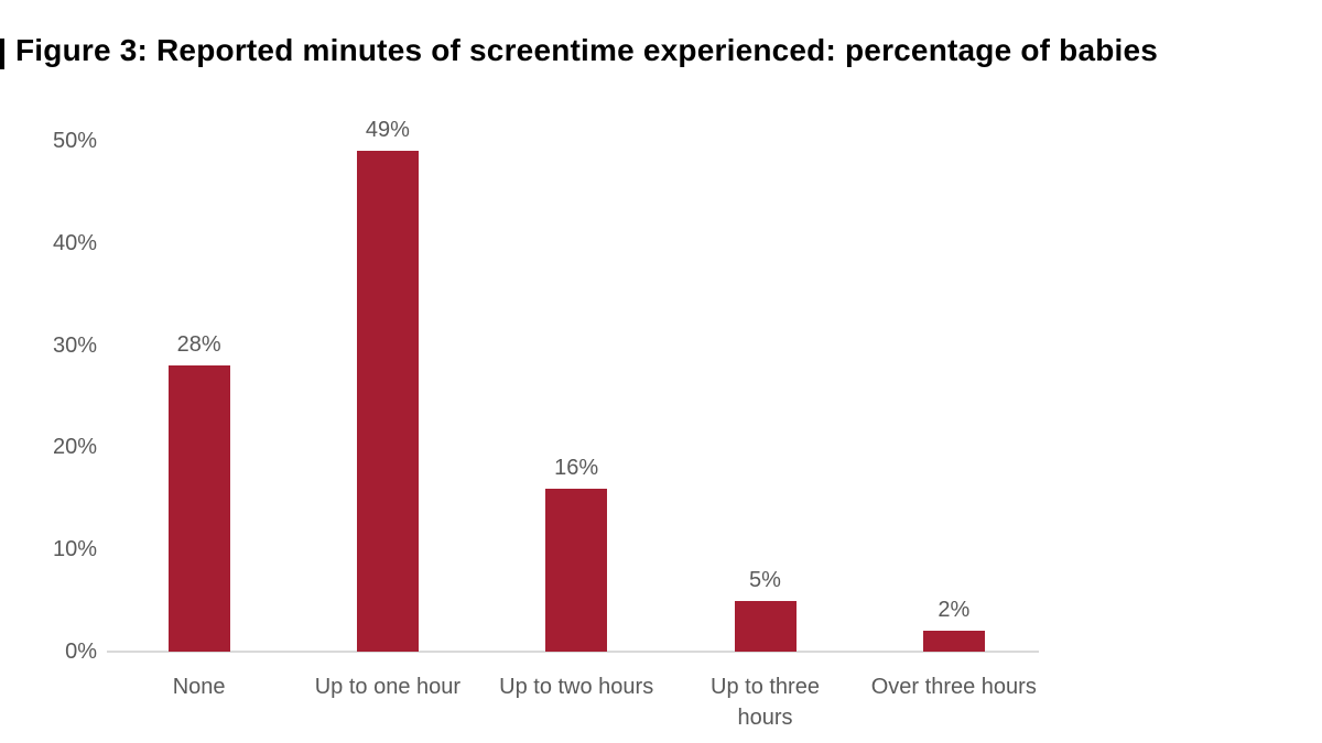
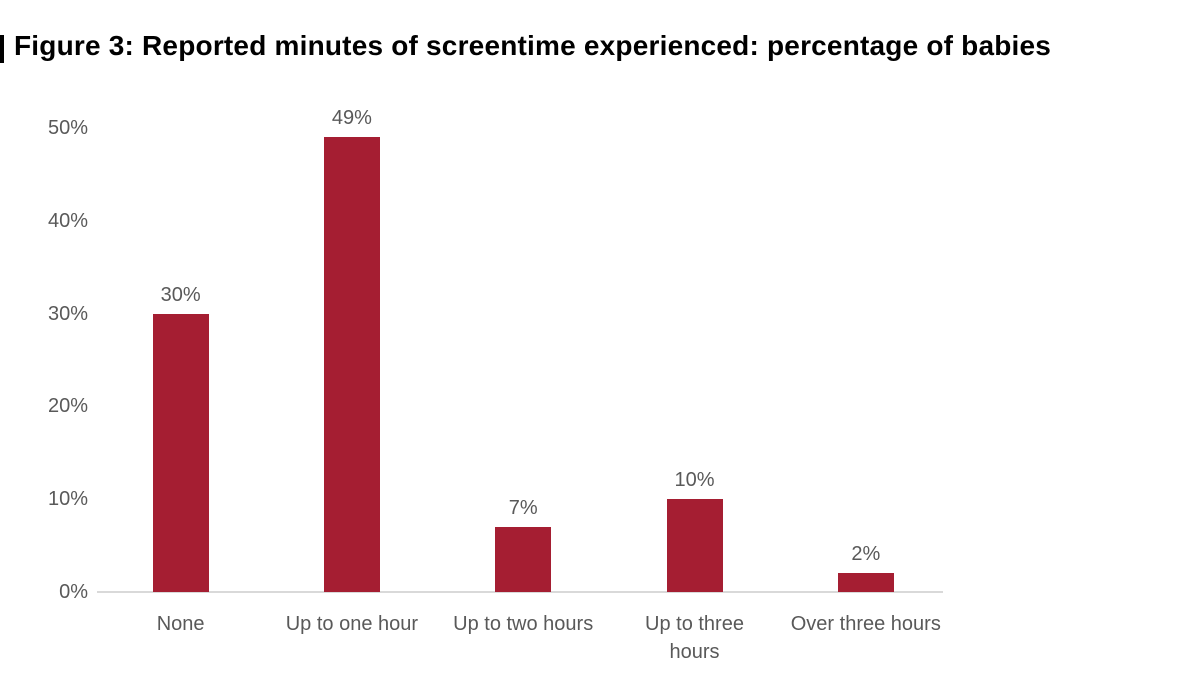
None: 28% -> 30%
Up to two hours: 16% -> 7%
Up to three hours: 5% -> 10%
